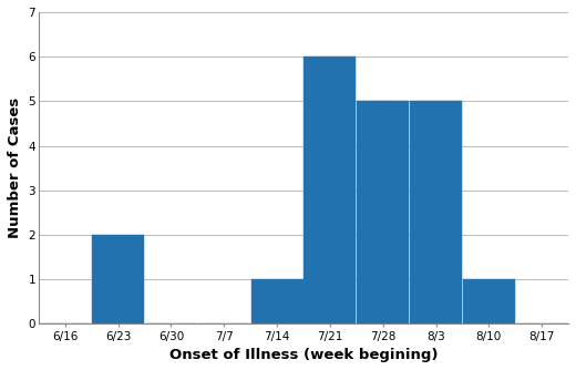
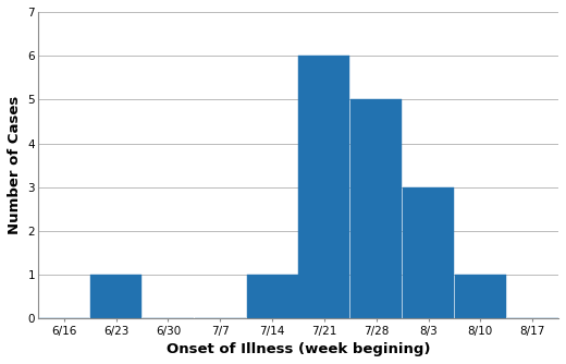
6/23: 2 -> 1
8/3: 5 -> 3
